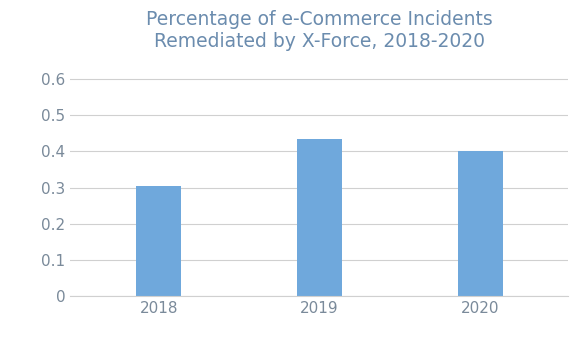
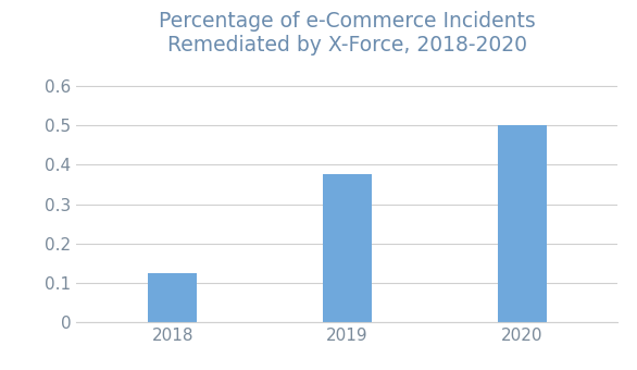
2018: 0.305 -> 0.125
2019: 0.435 -> 0.375
2020: 0.400 -> 0.500
